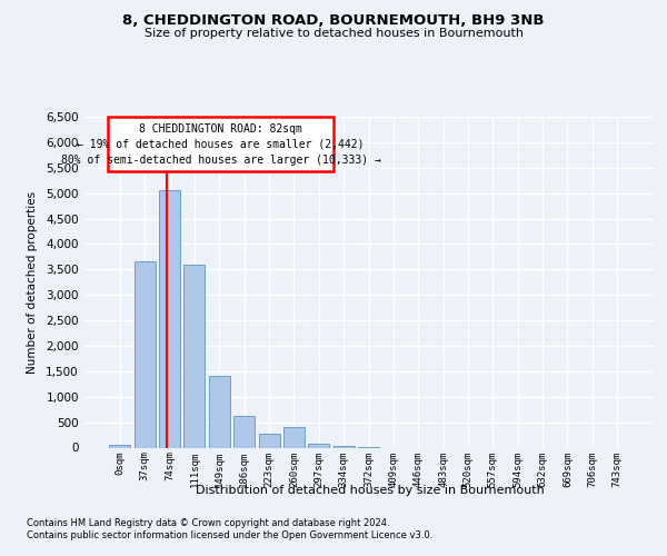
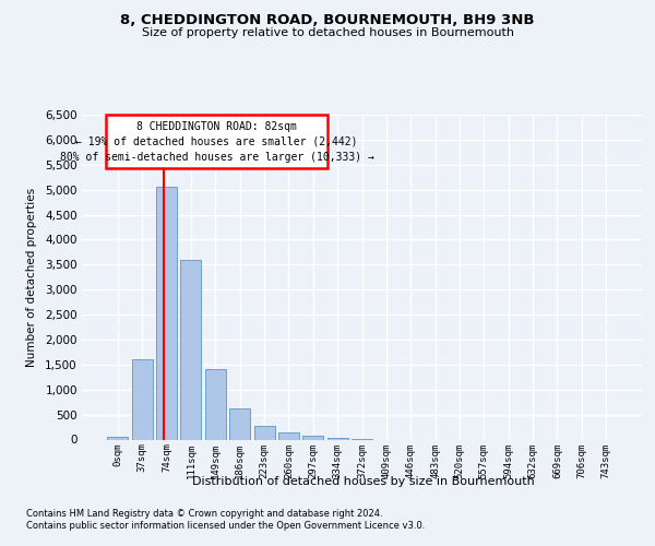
37sqm: 3,650 -> 1,600
260sqm: 400 -> 150
